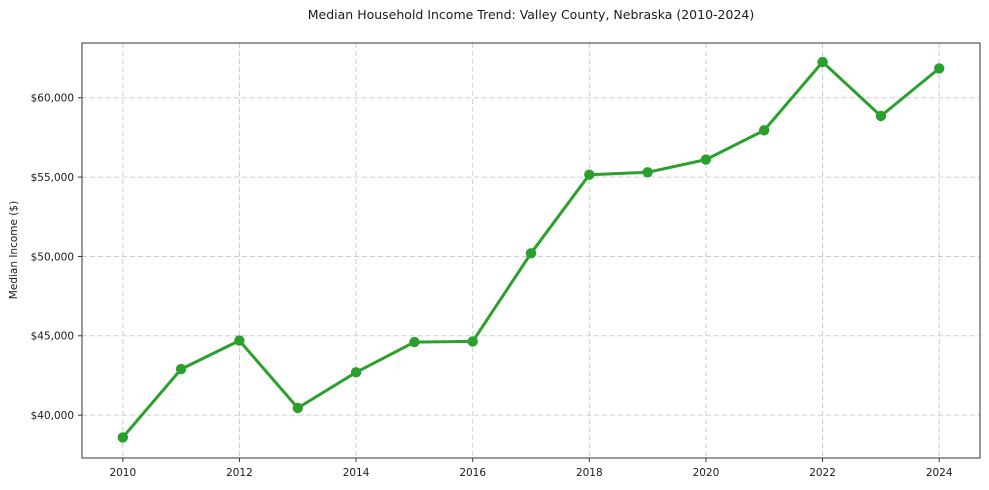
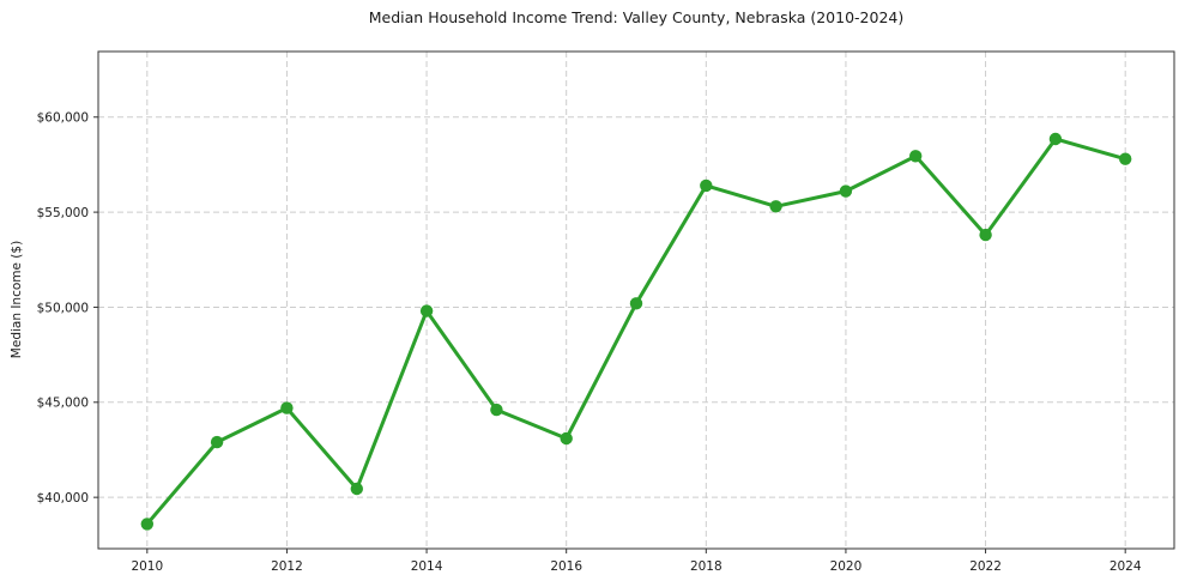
2014: $42700 -> $49800
2016: $44600 -> $43100
2018: $55200 -> $56400
2022: $62200 -> $53800
2024: $61800 -> $57800
